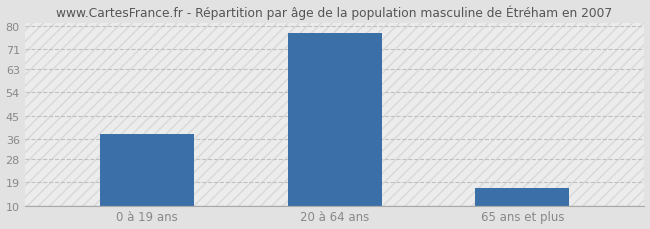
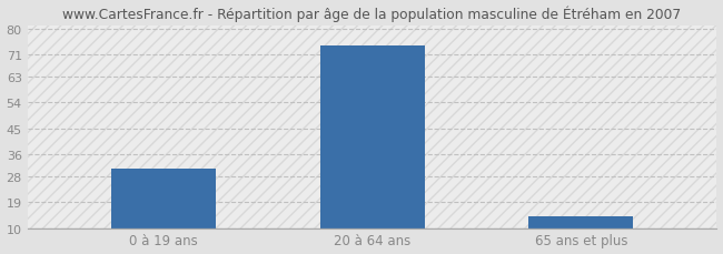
0 à 19 ans: 38 -> 31
20 à 64 ans: 77 -> 74
65 ans et plus: 17 -> 14
